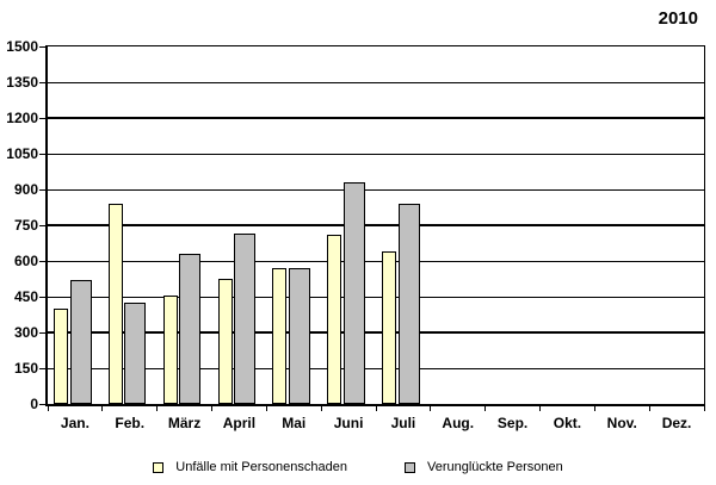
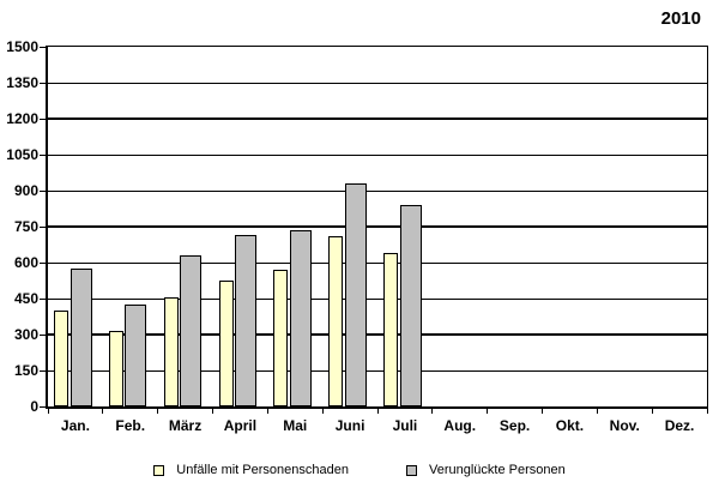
Verunglückte Personen/Jan.: 520 -> 580
Unfälle mit Personenschaden/Feb.: 840 -> 320
Verunglückte Personen/Mai: 570 -> 740
